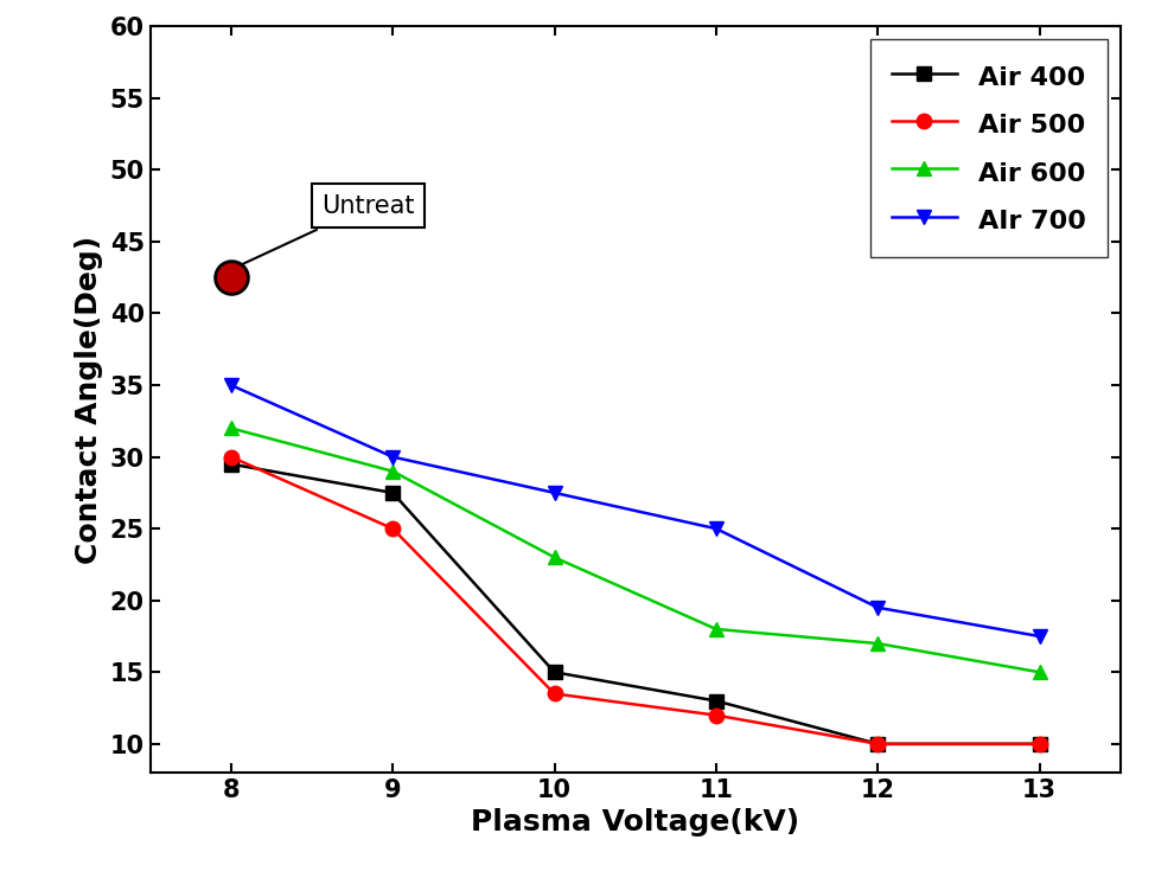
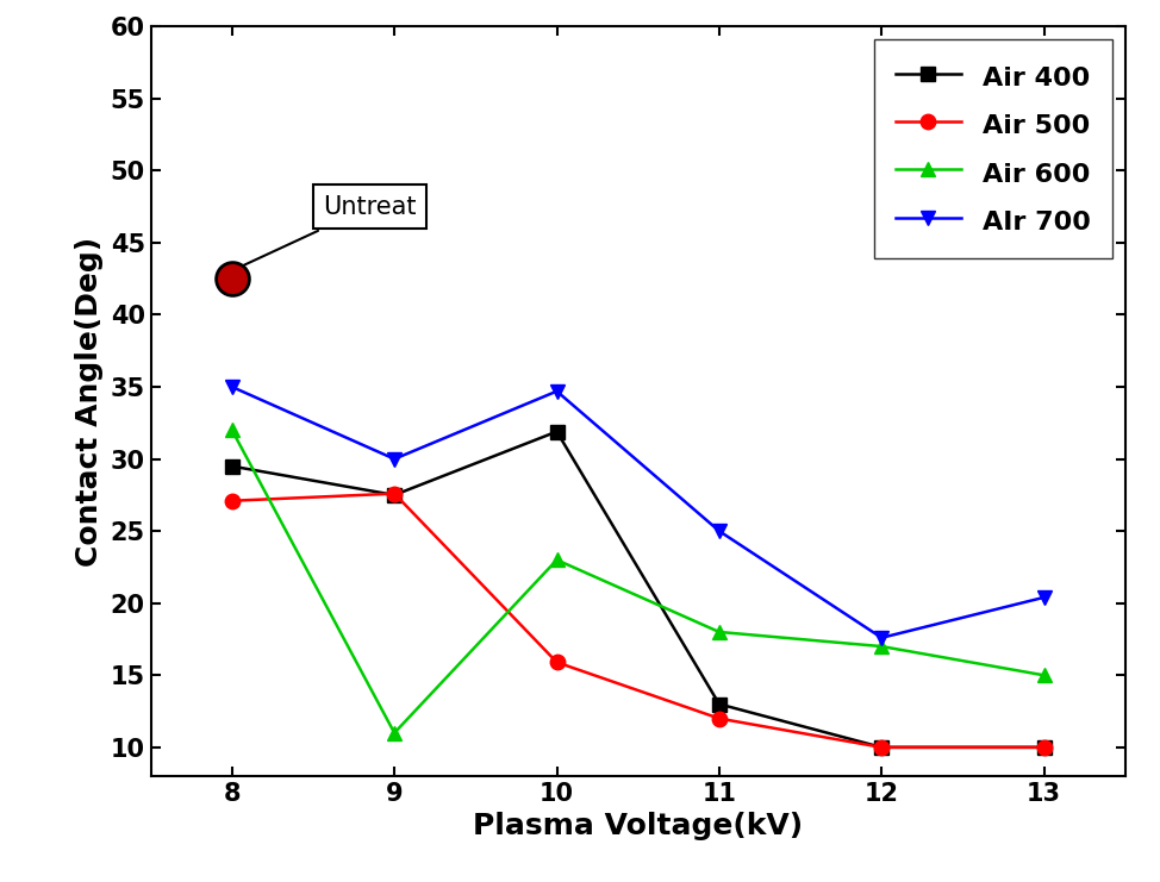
Air 500/8: 30.0 -> 27.1
Air 500/9: 25.0 -> 27.6
Air 600/9: 29 -> 11
Air 400/10: 15.0 -> 31.9
Air 500/10: 13.5 -> 15.9
AIr 700/10: 27.5 -> 34.7
AIr 700/12: 19.5 -> 17.6
AIr 700/13: 17.5 -> 20.4
